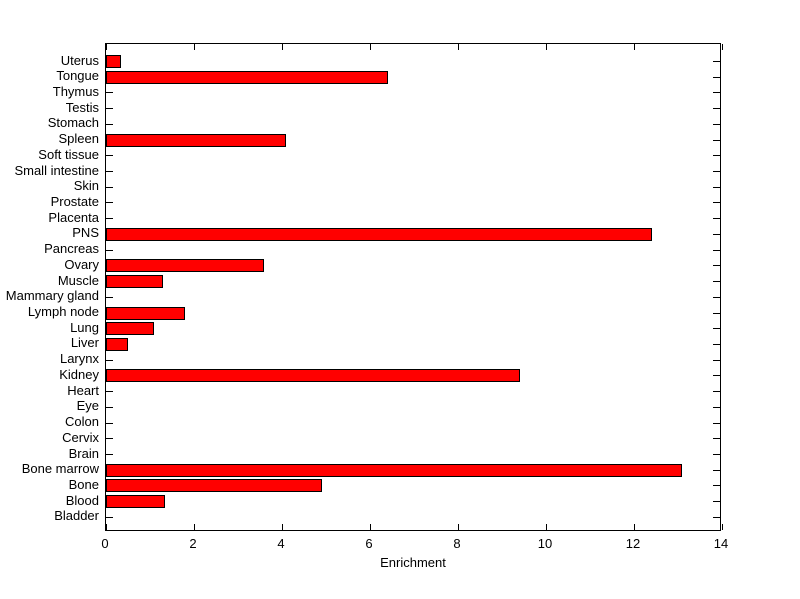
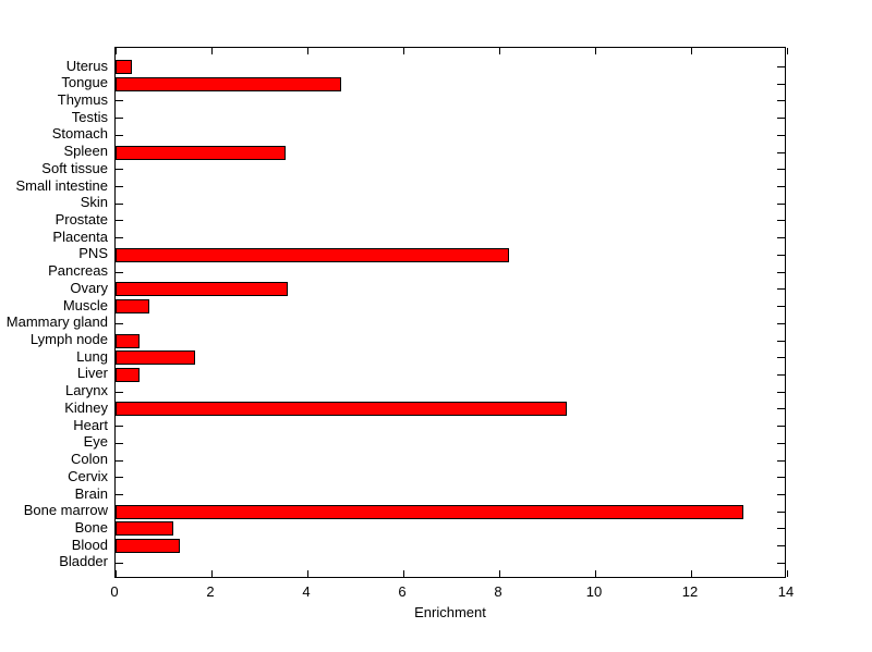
Tongue: 6.4 -> 4.7
Spleen: 4.1 -> 3.5
PNS: 12.4 -> 8.2
Muscle: 1.3 -> 0.7
Lymph node: 1.8 -> 0.5
Lung: 1.1 -> 1.6
Bone: 4.9 -> 1.2
